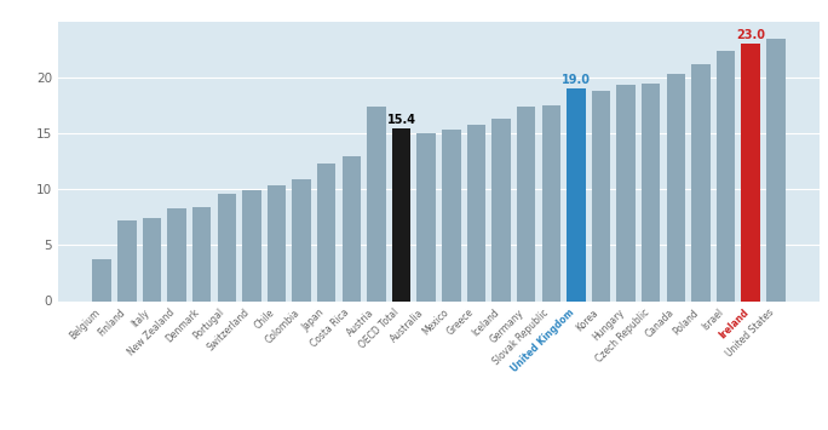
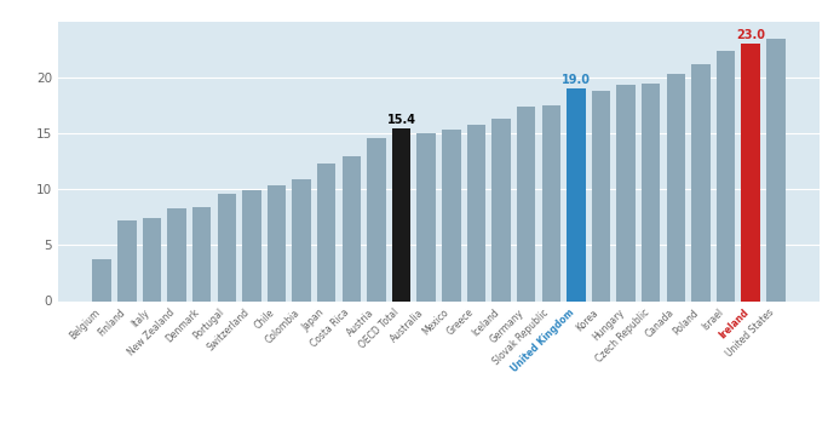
Austria: 17.4 -> 14.6
